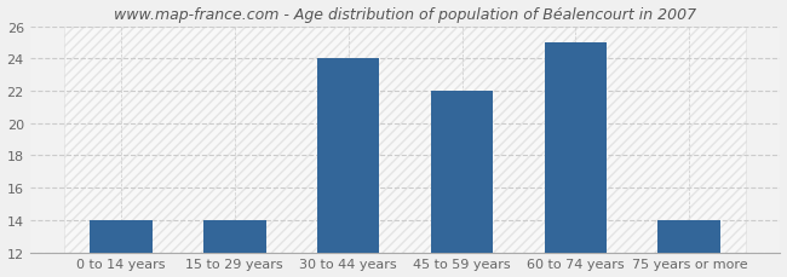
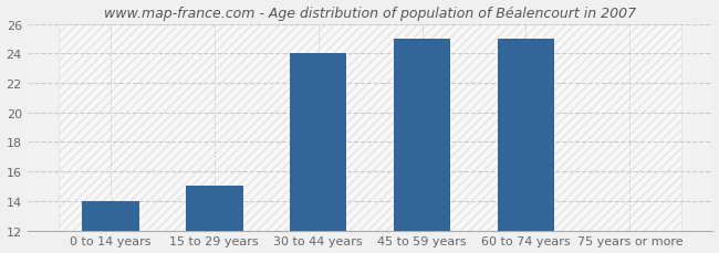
15 to 29 years: 14 -> 15
45 to 59 years: 22 -> 25
75 years or more: 14 -> 12
